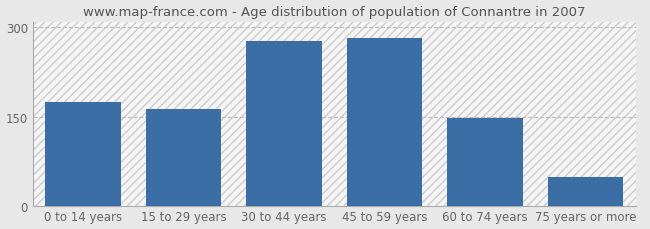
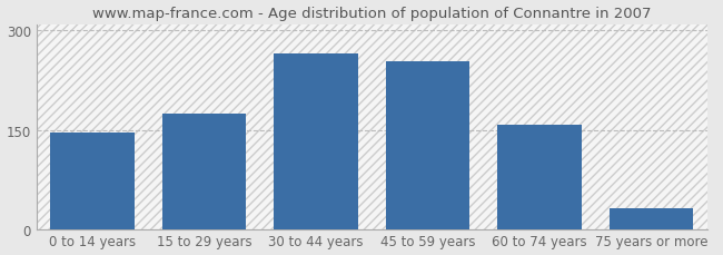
0 to 14 years: 175 -> 146
15 to 29 years: 163 -> 174
30 to 44 years: 278 -> 266
45 to 59 years: 283 -> 254
60 to 74 years: 147 -> 158
75 years or more: 48 -> 32
